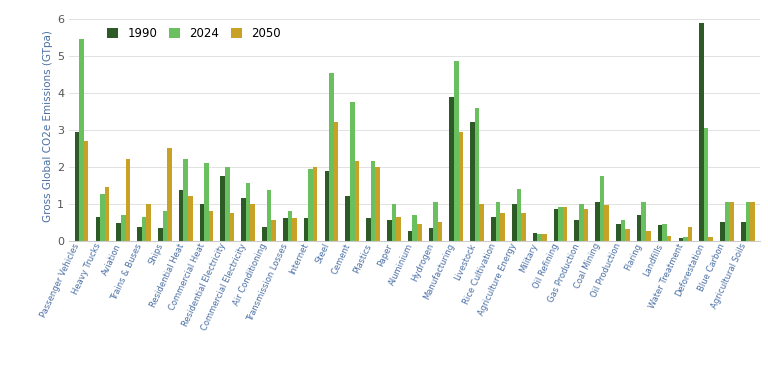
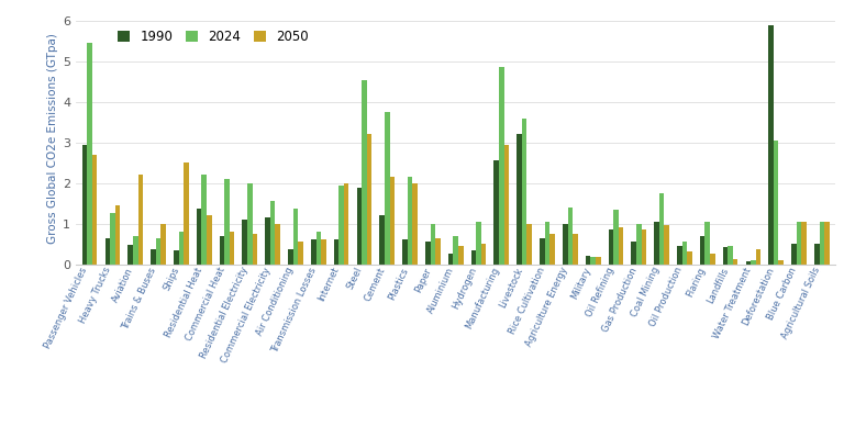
1990/Commercial Heat: 1.00 -> 0.68
1990/Residential Electricity: 1.75 -> 1.10
1990/Manufacturing: 3.90 -> 2.55
2024/Oil Refining: 0.90 -> 1.35
